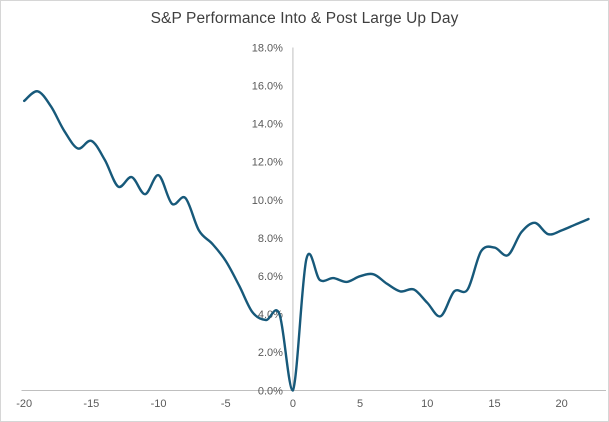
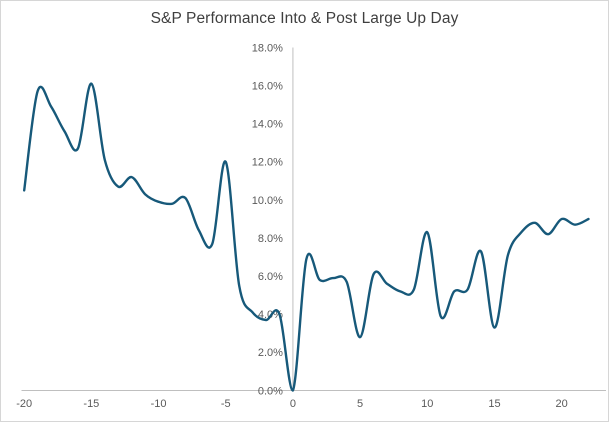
-20: 15.2% -> 10.5%
-15: 13.1% -> 16.1%
-10: 11.3% -> 9.9%
-5: 6.8% -> 12.0%
5: 6.0% -> 2.8%
10: 4.6% -> 8.3%
15: 7.5% -> 3.3%
20: 8.4% -> 9.0%
